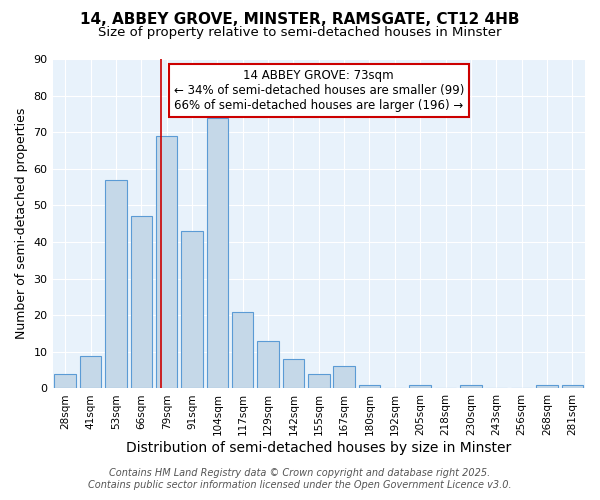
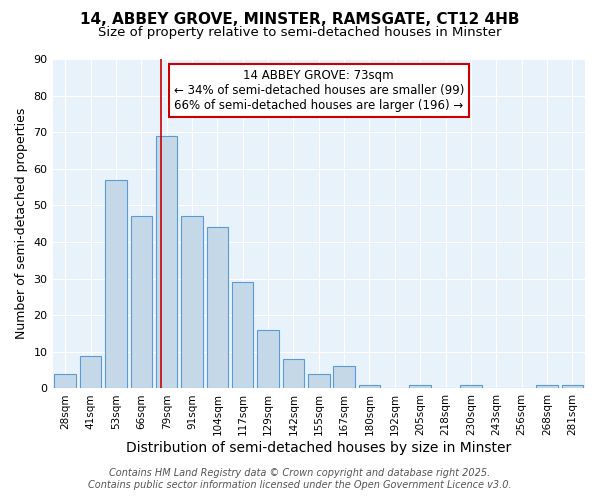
91sqm: 43 -> 47
104sqm: 74 -> 44
117sqm: 21 -> 29
129sqm: 13 -> 16
